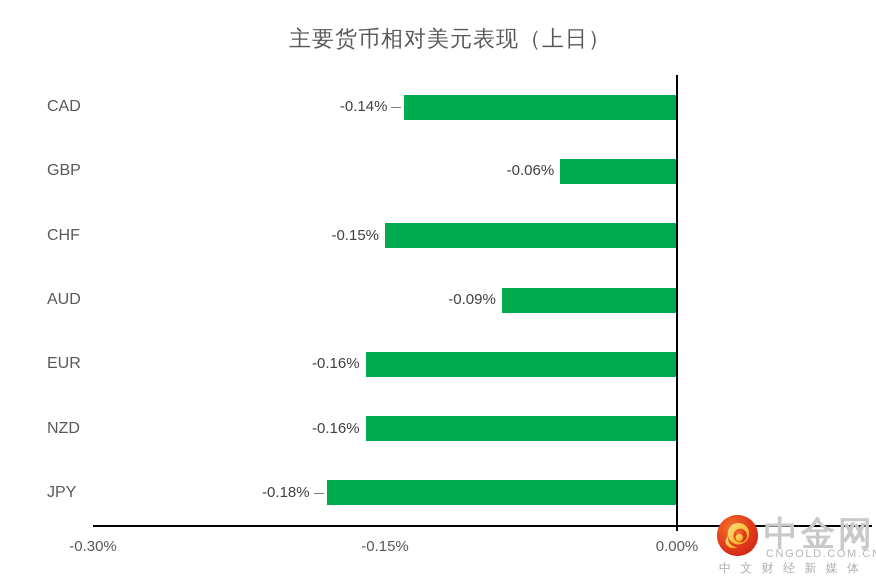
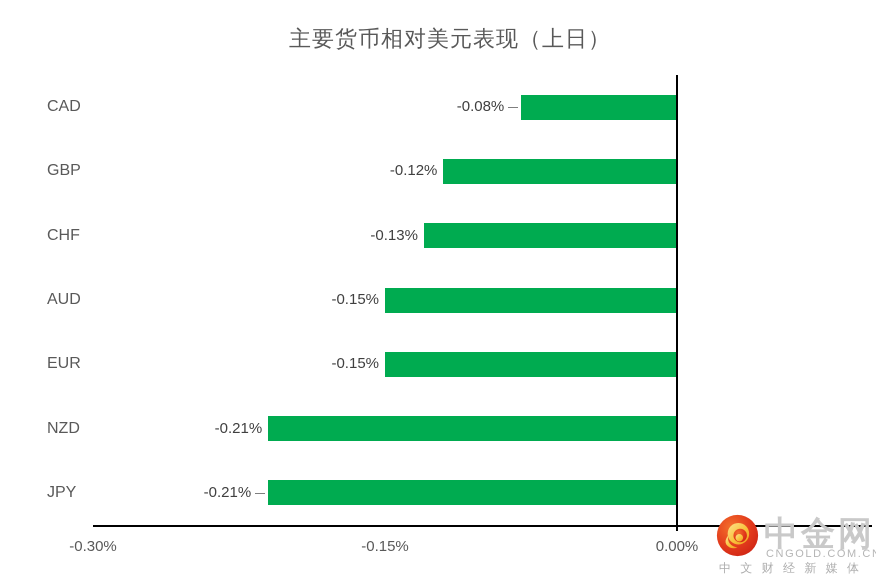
CAD: -0.14% -> -0.08%
GBP: -0.06% -> -0.12%
CHF: -0.15% -> -0.13%
AUD: -0.09% -> -0.15%
EUR: -0.16% -> -0.15%
NZD: -0.16% -> -0.21%
JPY: -0.18% -> -0.21%
